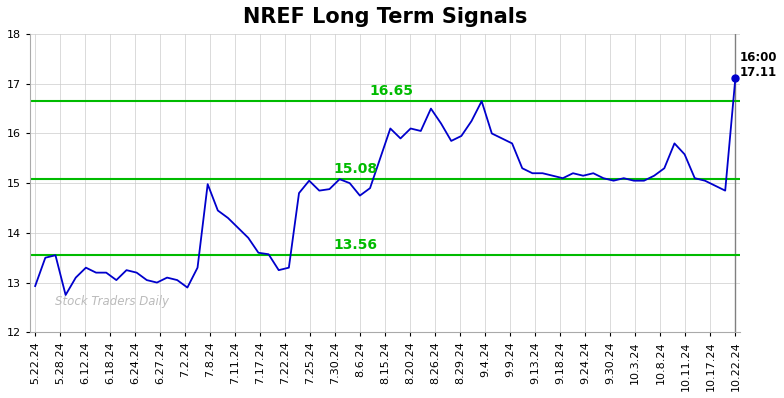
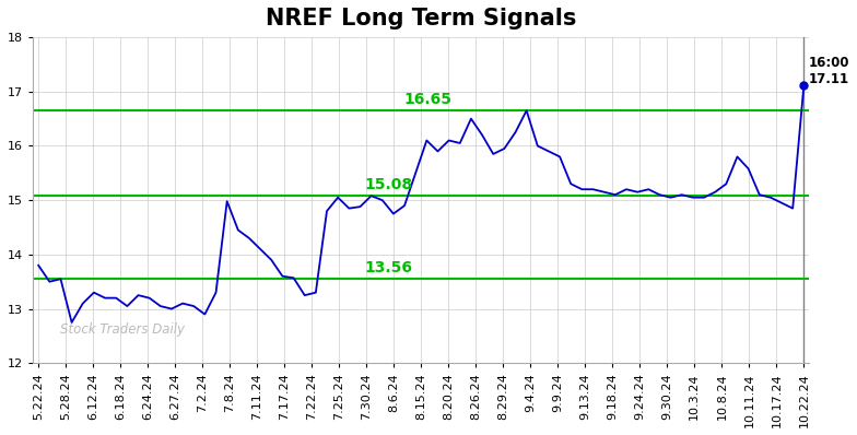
5.22.24: 12.93 -> 13.80
